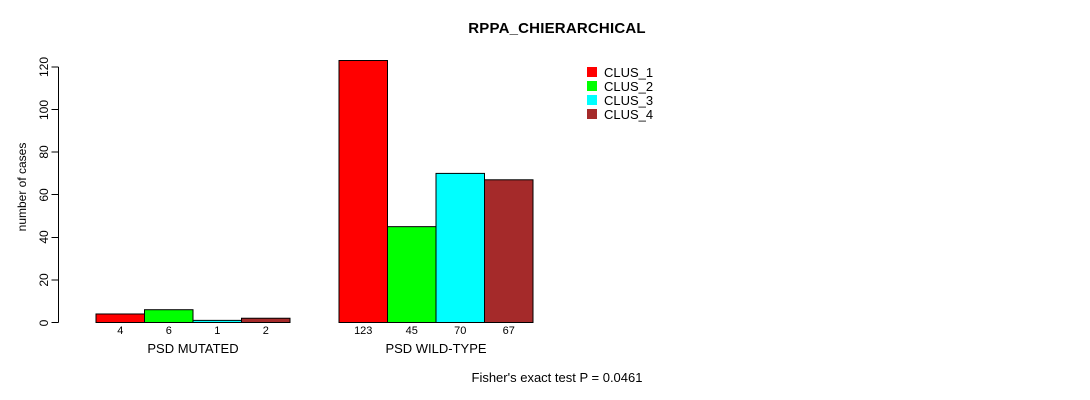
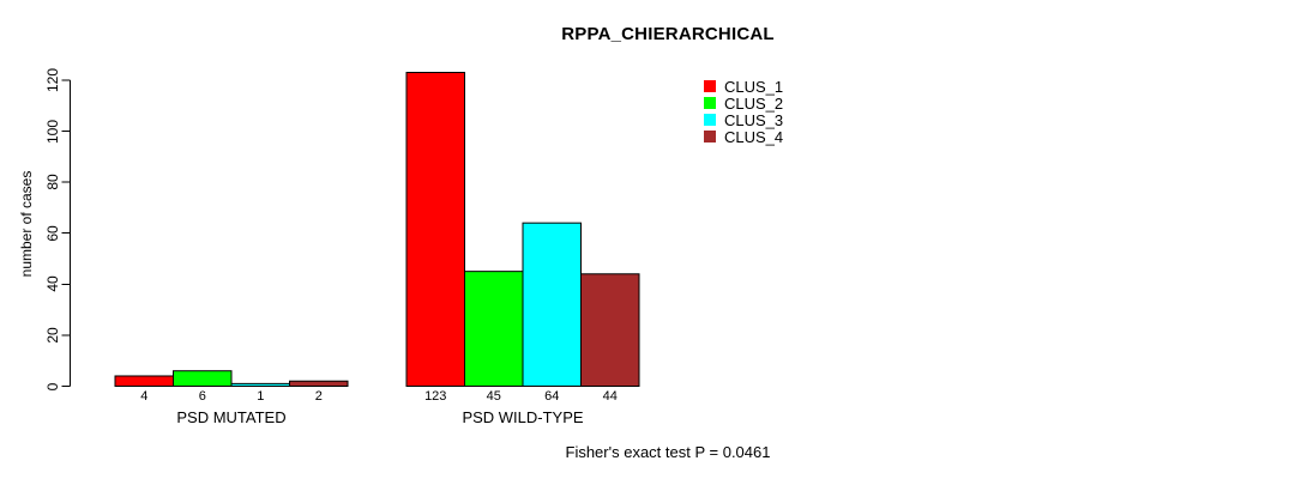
CLUS_3/PSD WILD-TYPE: 70 -> 64
CLUS_4/PSD WILD-TYPE: 67 -> 44
